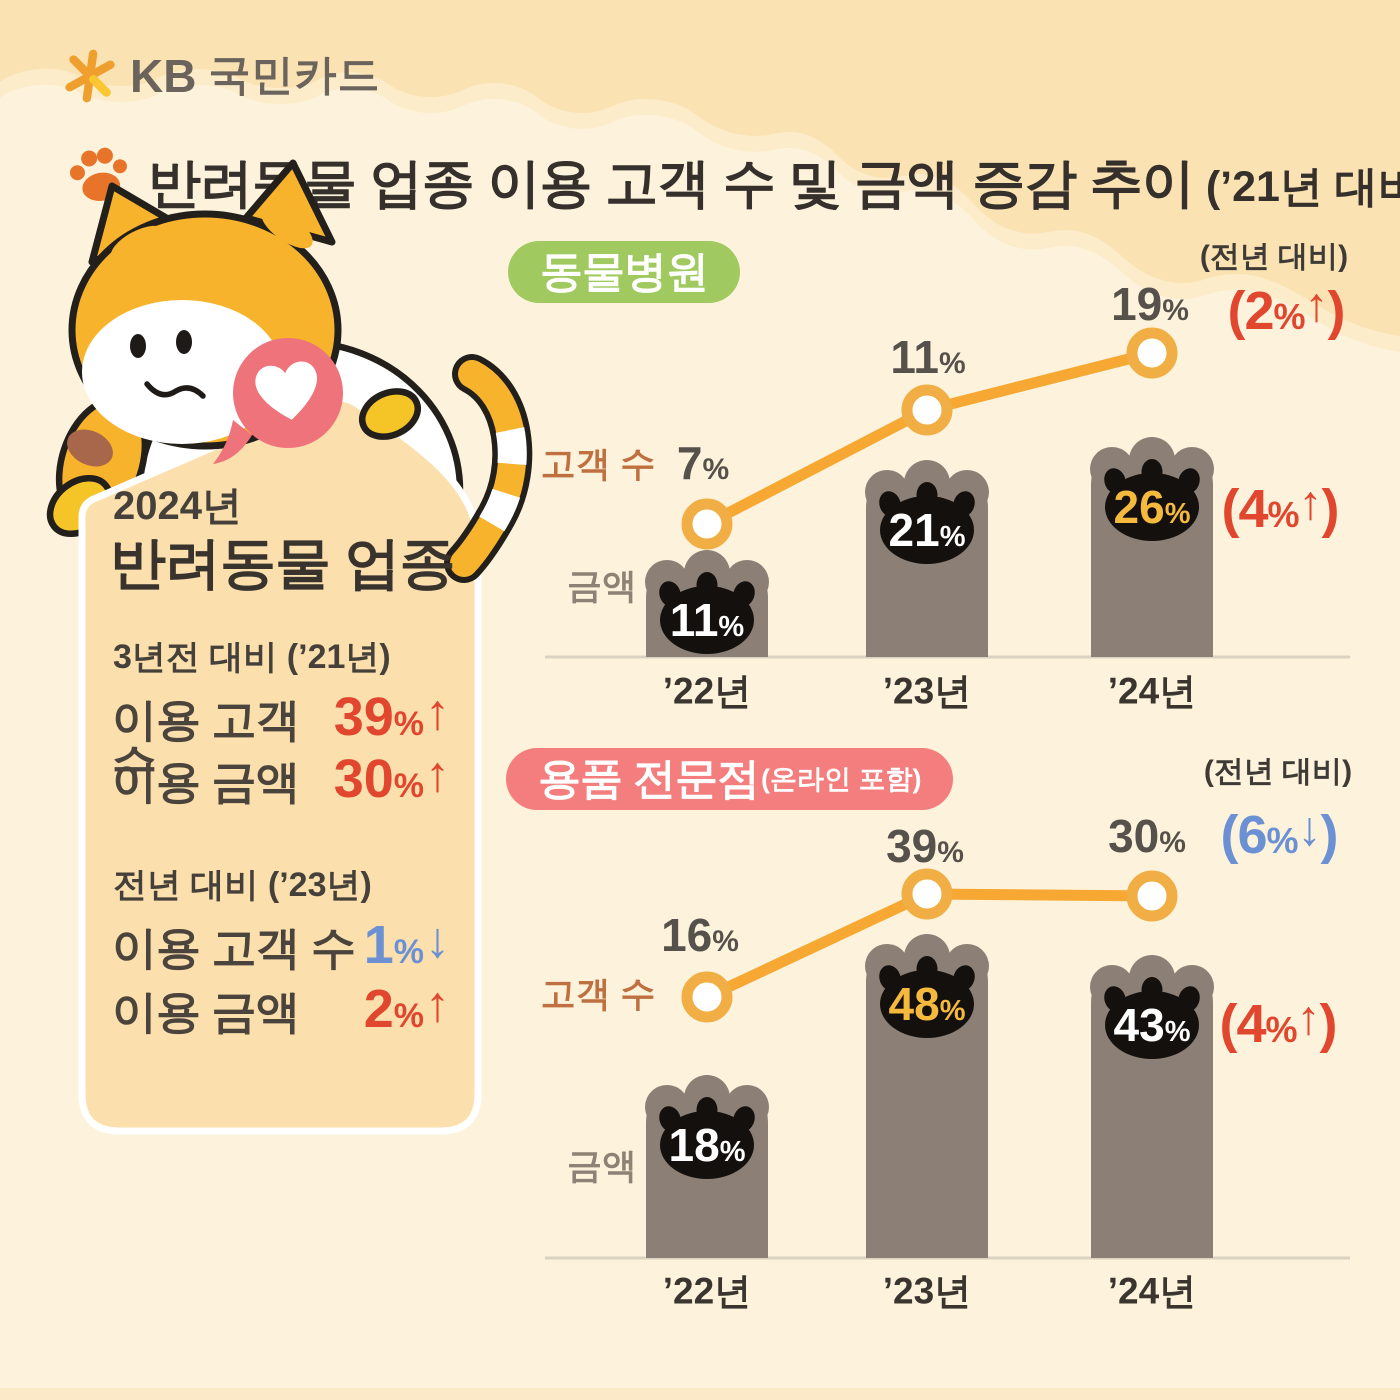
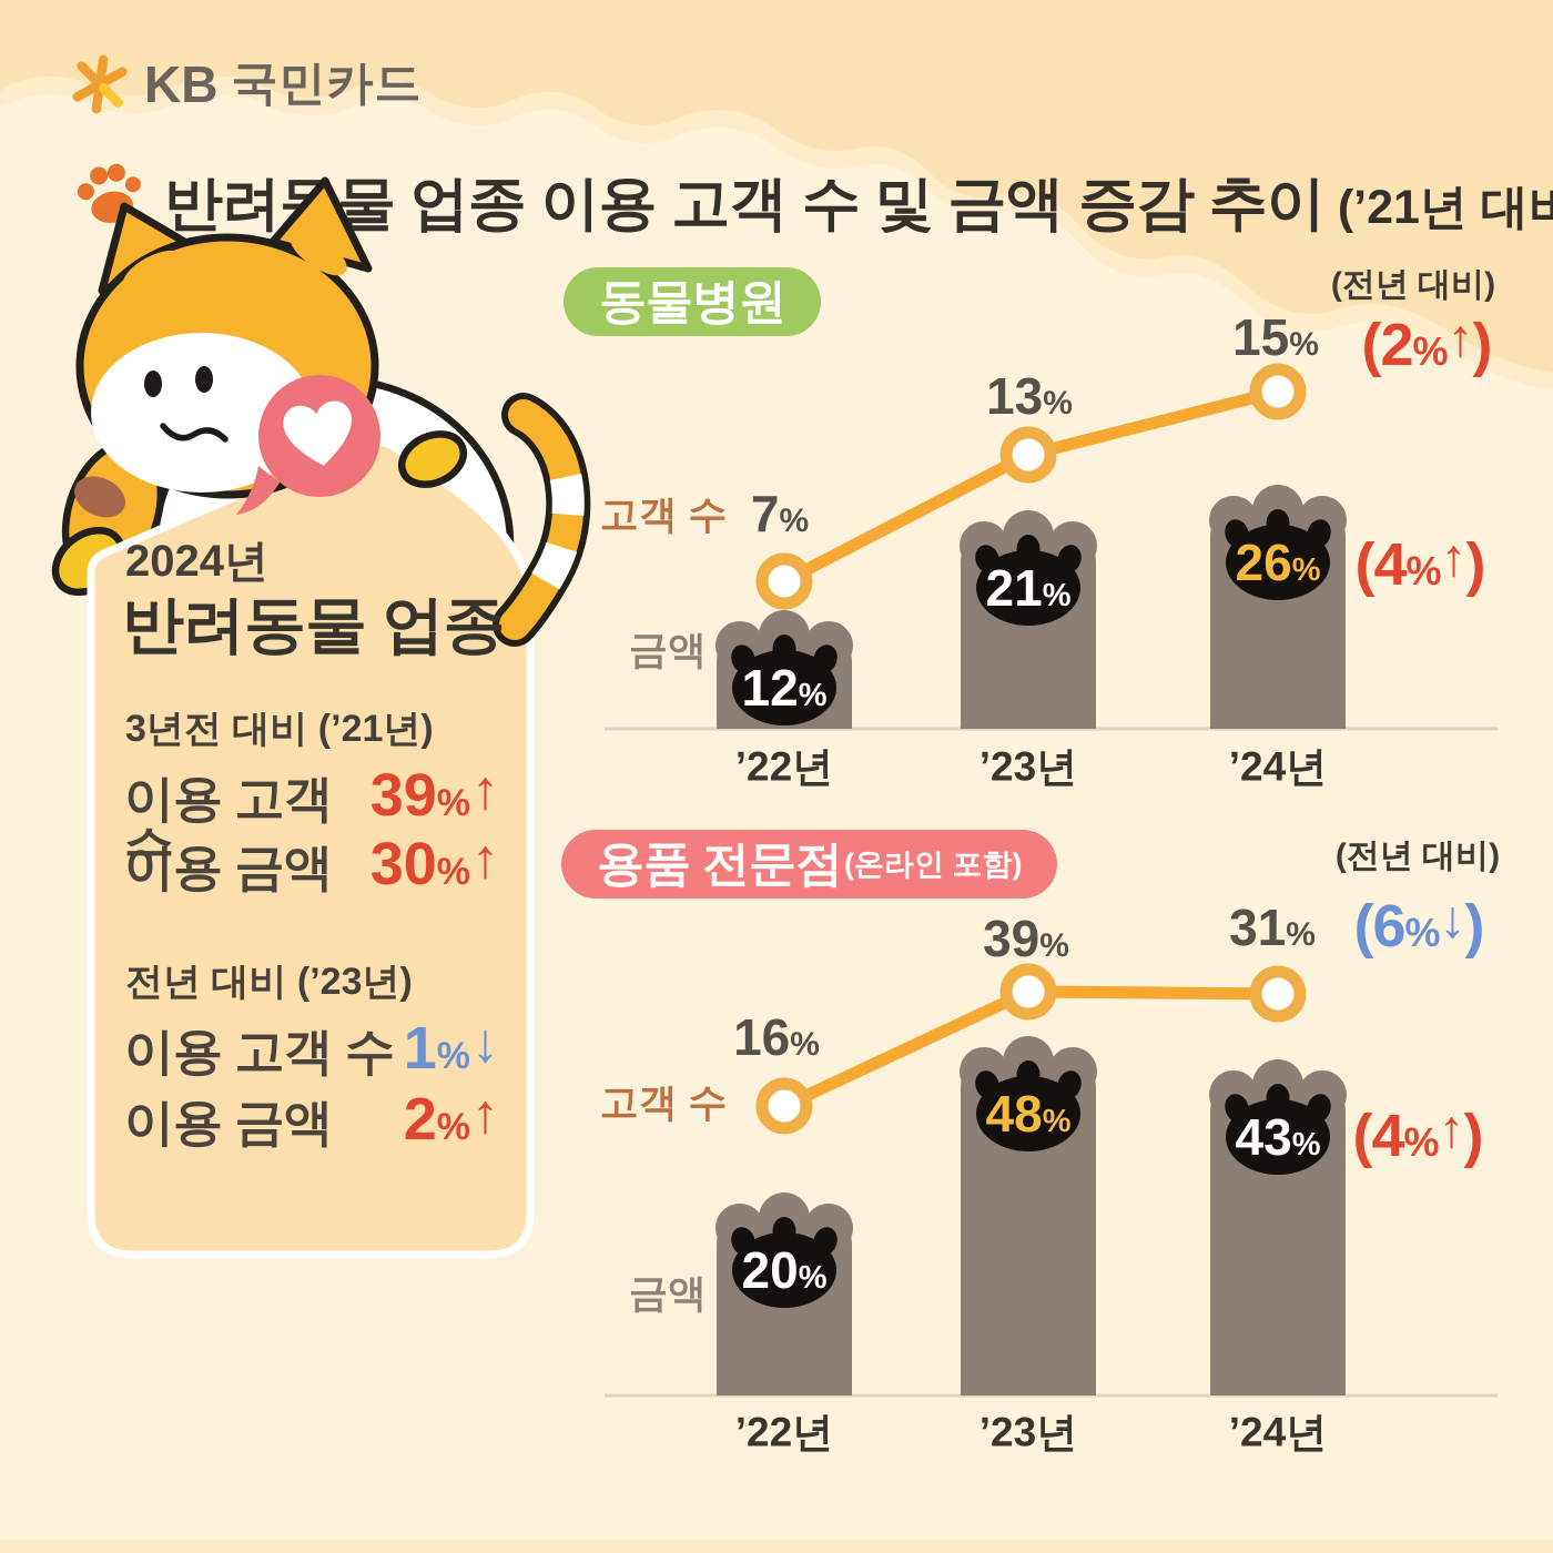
동물병원/금액/’22년: 11 -> 12
동물병원/고객 수/’23년: 11 -> 13
동물병원/고객 수/’24년: 19 -> 15
용품 전문점/금액/’22년: 18 -> 20
용품 전문점/고객 수/’24년: 30 -> 31
